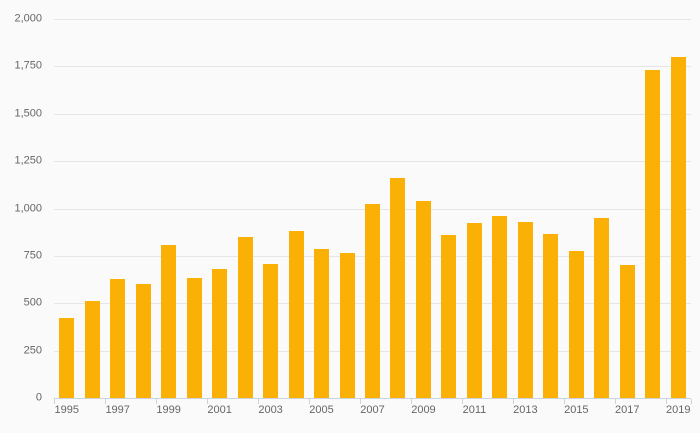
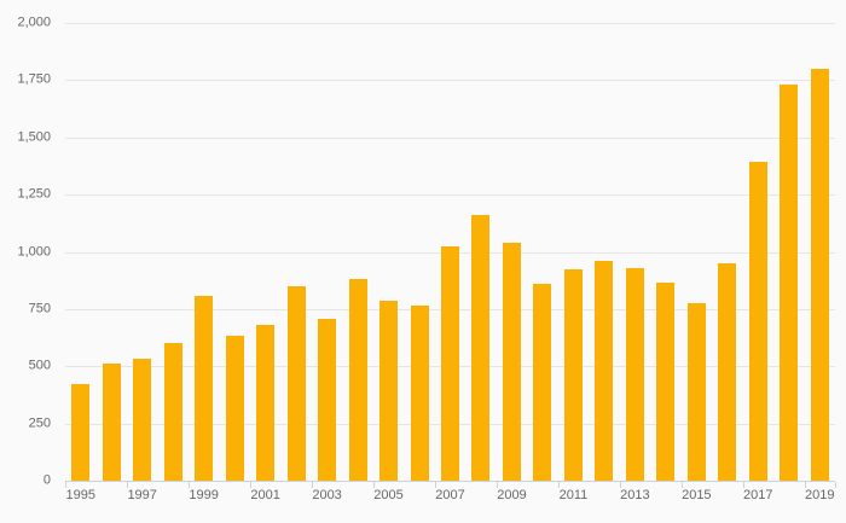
1997: 630 -> 530
2017: 700 -> 1390
